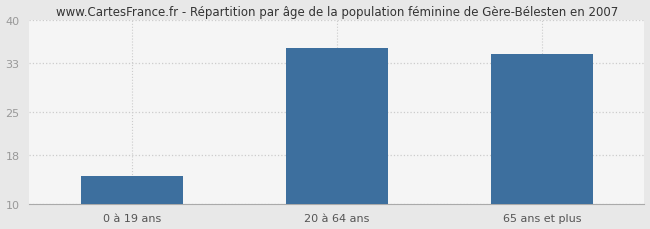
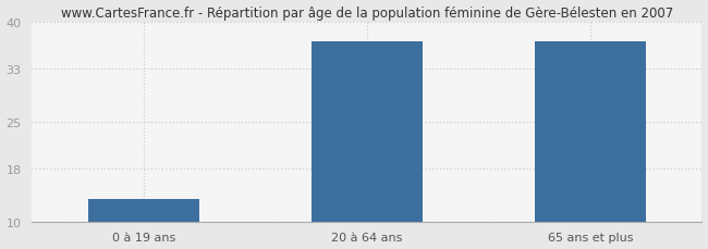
0 à 19 ans: 14.5 -> 13.4
20 à 64 ans: 35.5 -> 37.0
65 ans et plus: 34.5 -> 37.0
